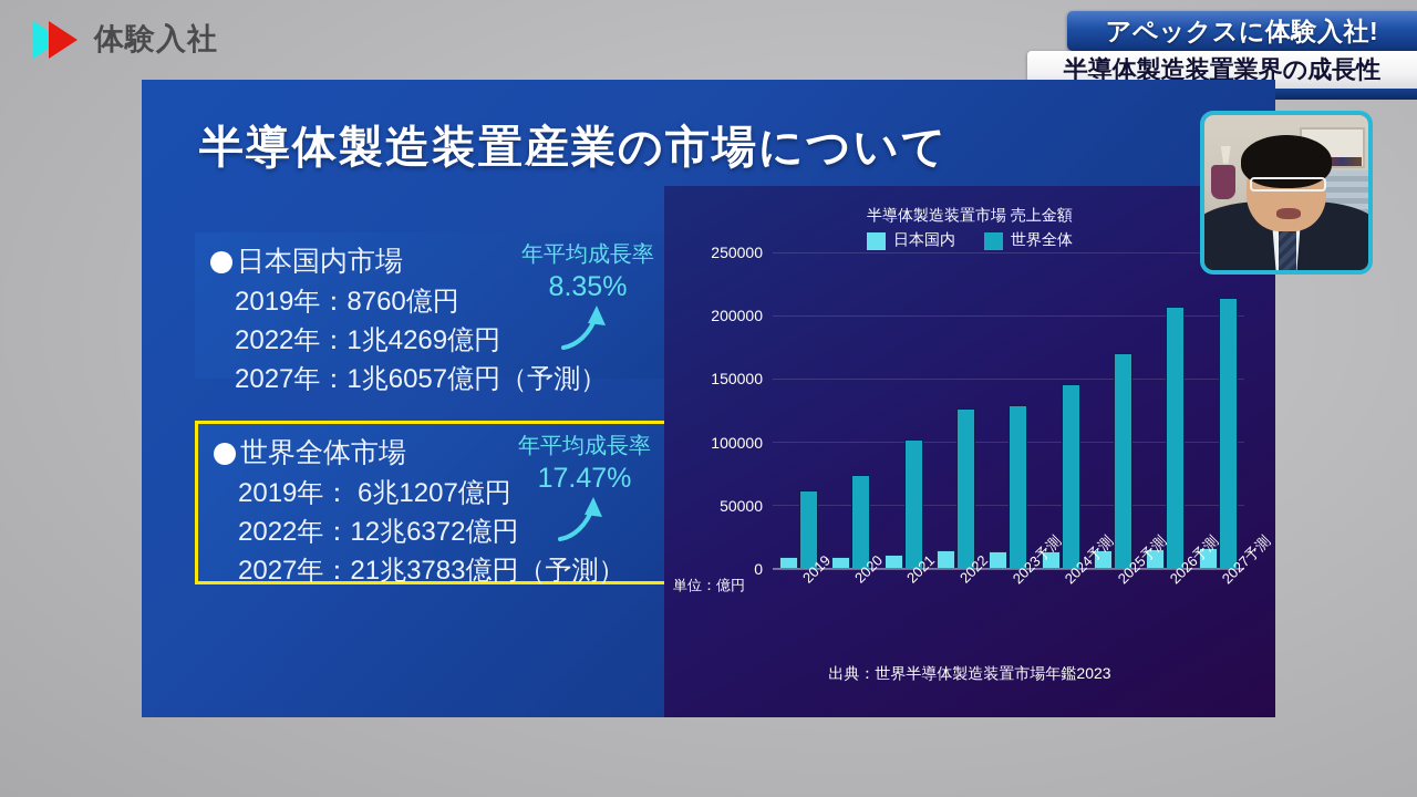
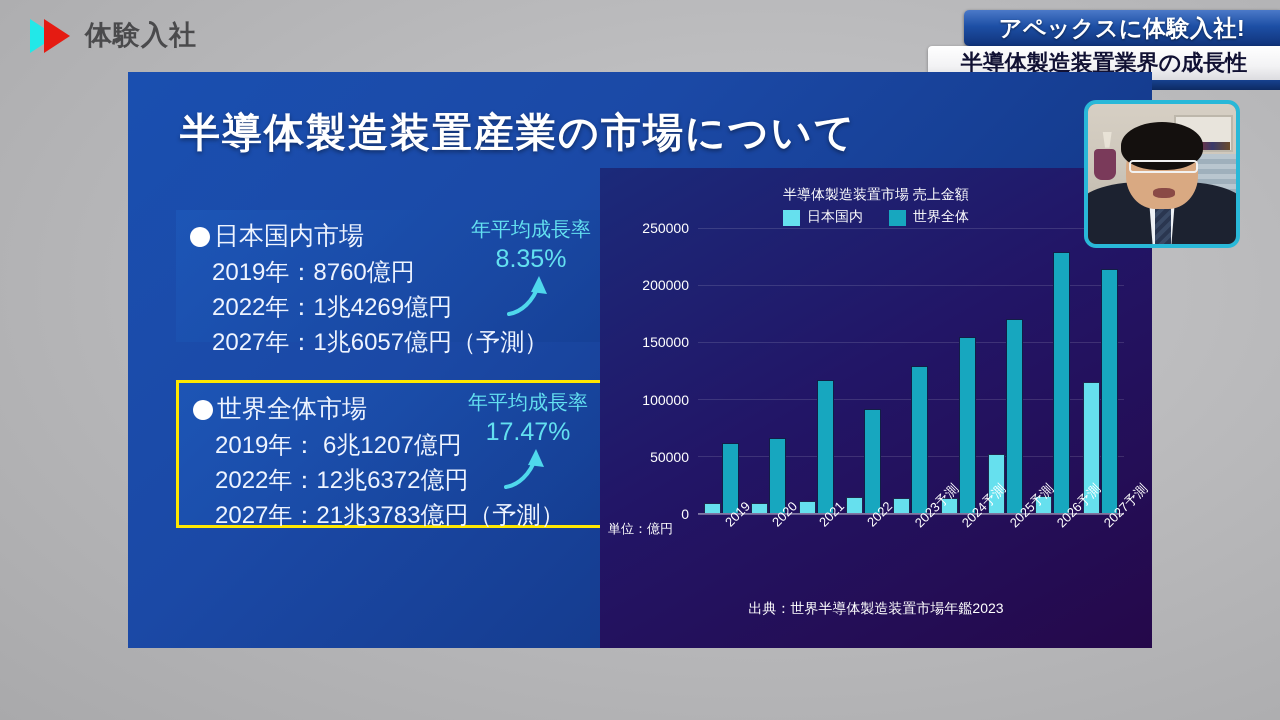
世界全体/2020: 74000 -> 66000
世界全体/2021: 102000 -> 117000
世界全体/2022: 126000 -> 91000
世界全体/2024予測: 146000 -> 154000
日本国内/2025予測: 14000 -> 52000
世界全体/2026予測: 207000 -> 229000
日本国内/2027予測: 16000 -> 115000
